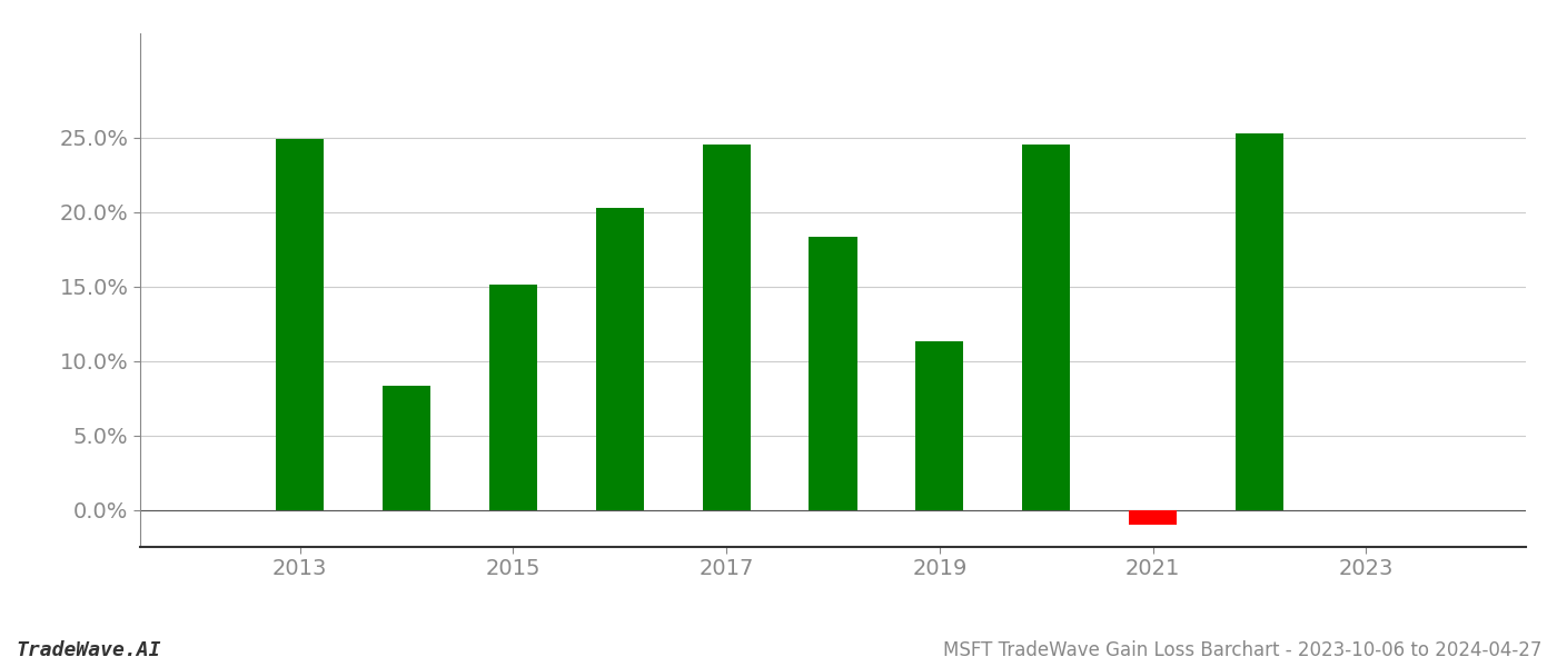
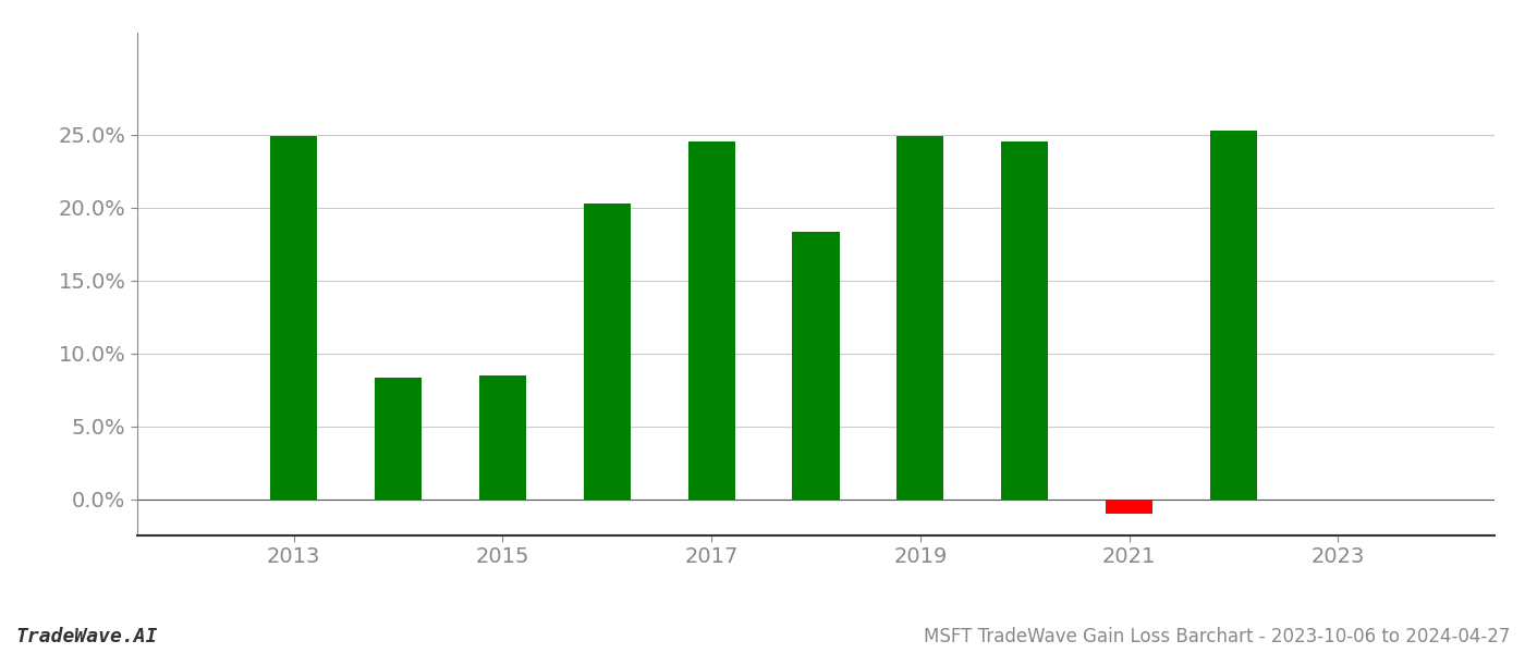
2015: 15.1% -> 8.5%
2019: 11.3% -> 24.9%
